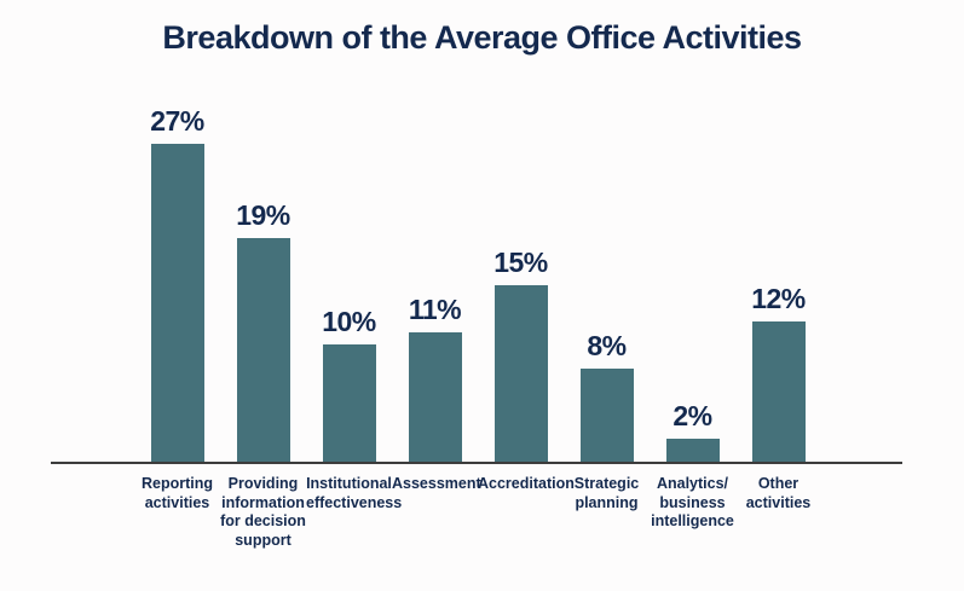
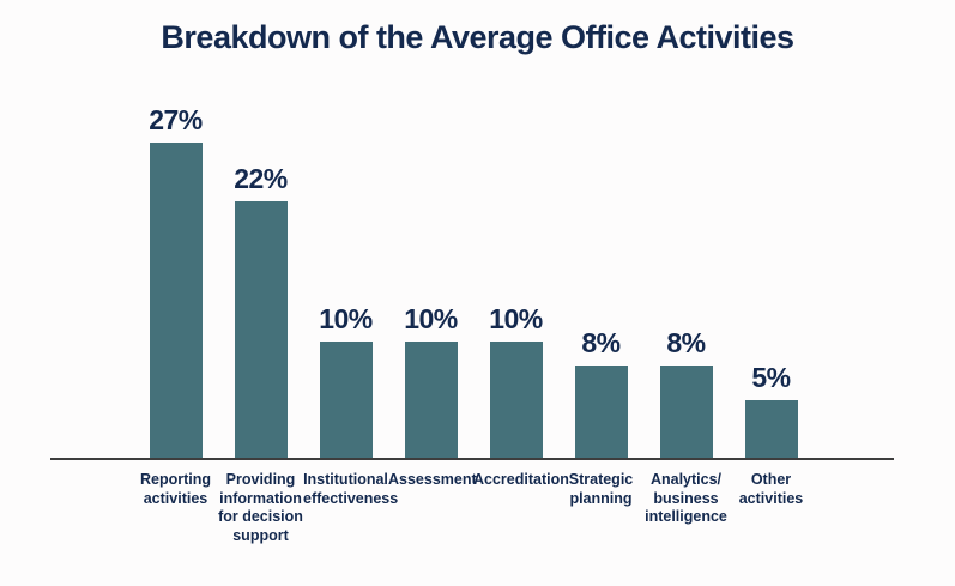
Providing information for decision support: 19% -> 22%
Assessment: 11% -> 10%
Accreditation: 15% -> 10%
Analytics/ business intelligence: 2% -> 8%
Other activities: 12% -> 5%
